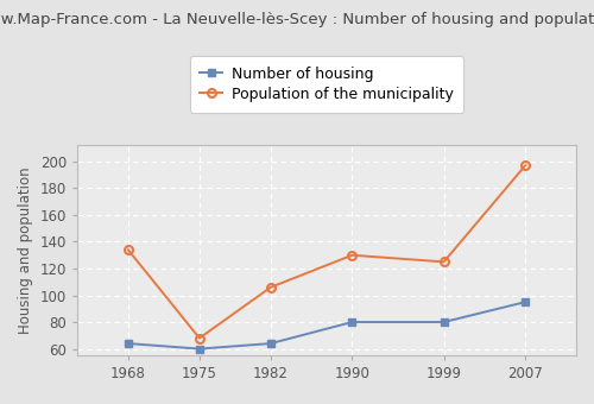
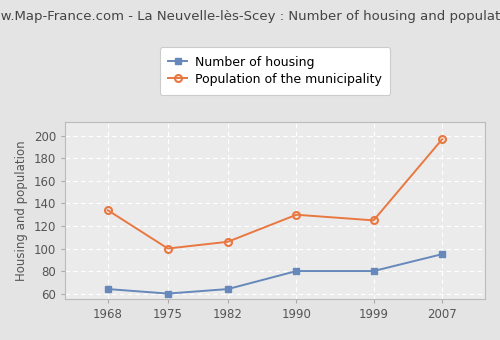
Population of the municipality/1975: 68 -> 100
